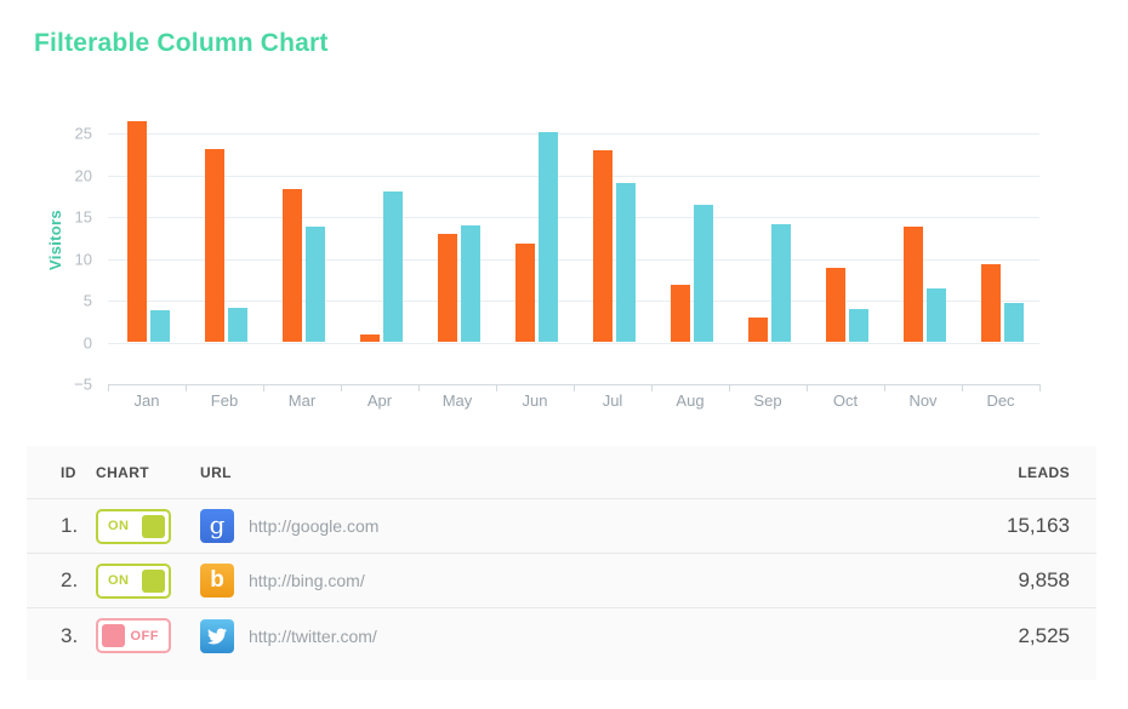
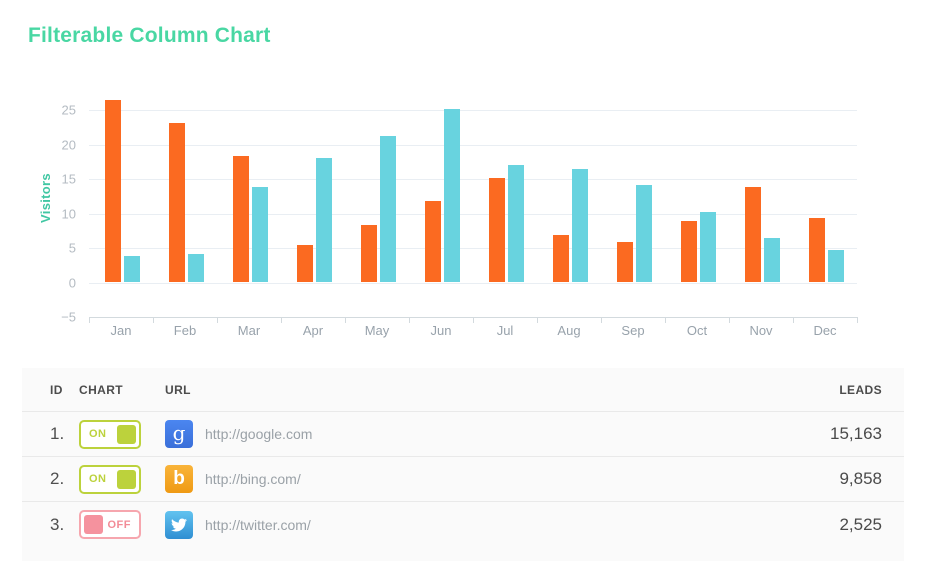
http://google.com/Apr: 1 -> 6
http://google.com/May: 13 -> 8
http://bing.com//May: 14 -> 21
http://google.com/Jul: 23 -> 15
http://bing.com//Jul: 19 -> 17
http://google.com/Sep: 3 -> 6
http://bing.com//Oct: 4 -> 10
